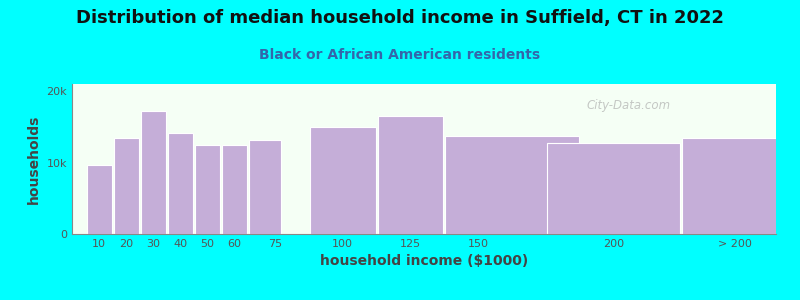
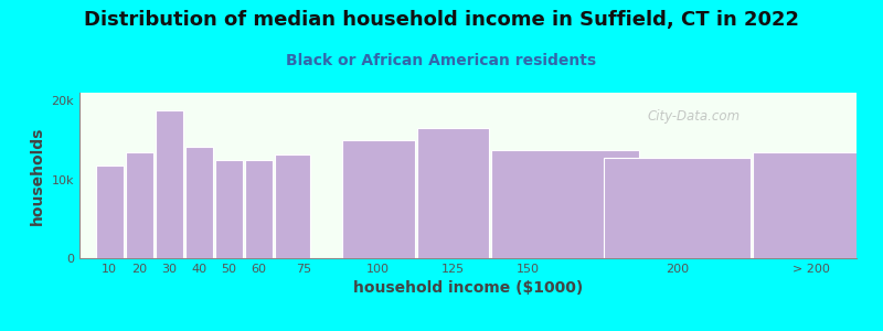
10: 9.6k -> 11.8k
30: 17.2k -> 18.8k
